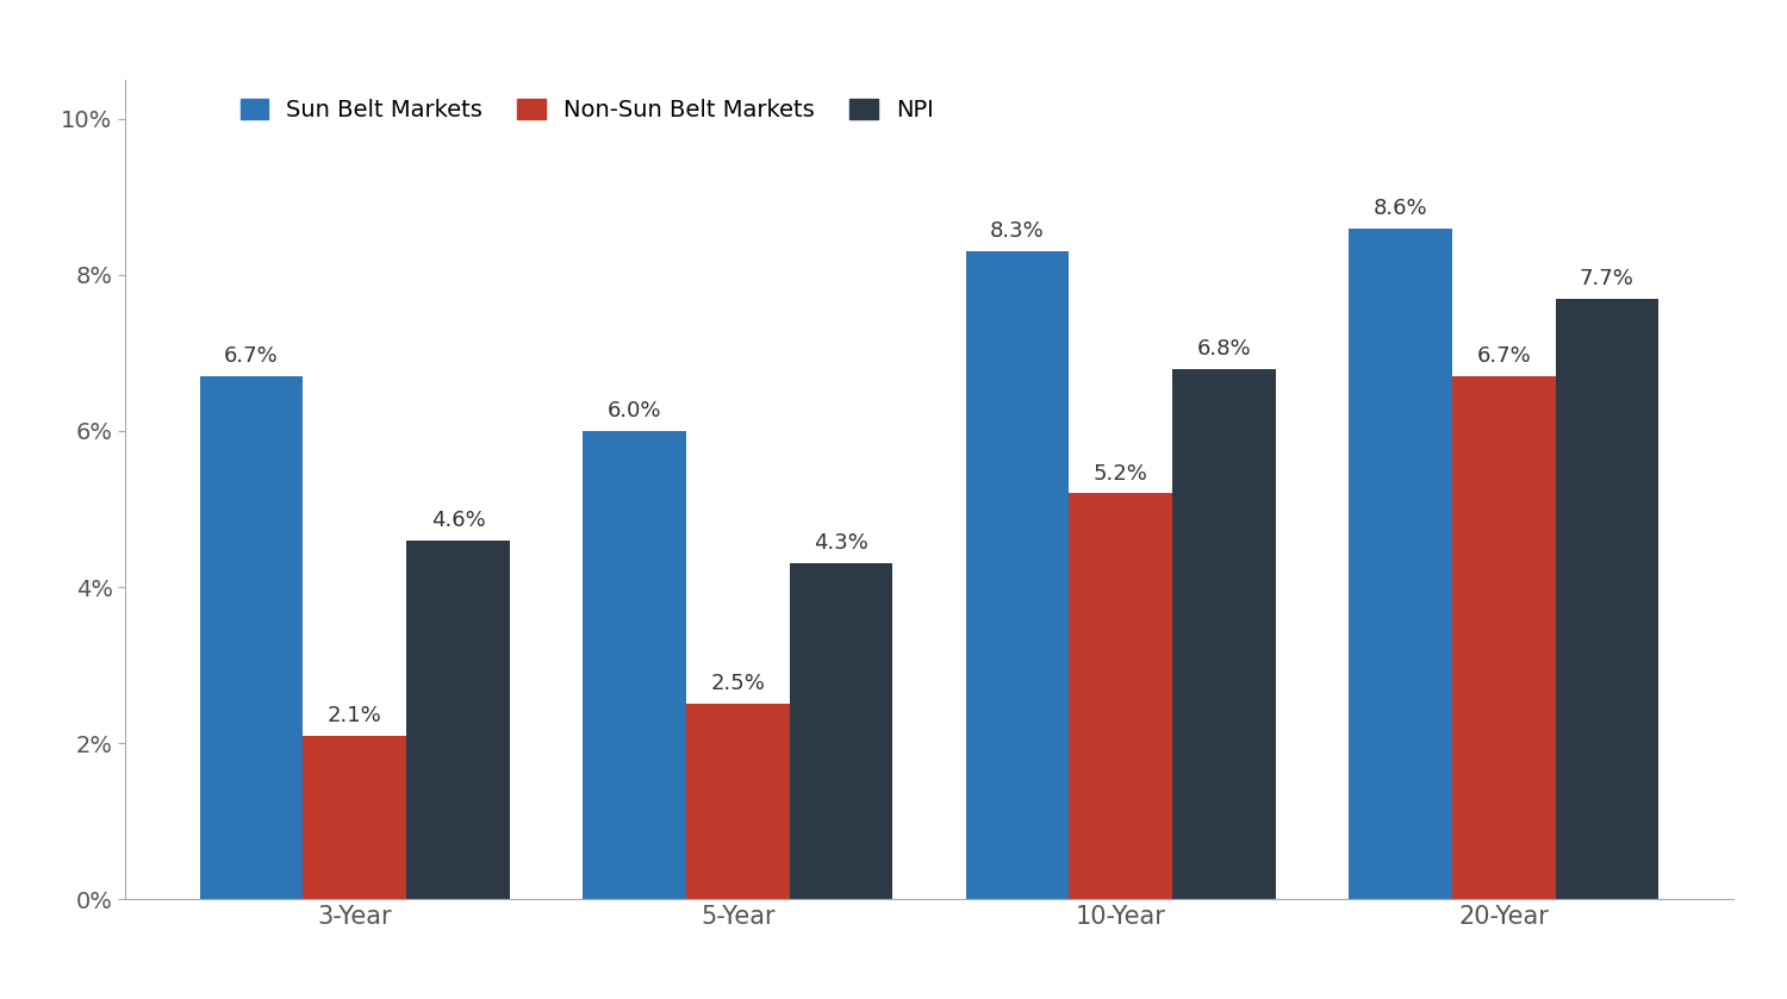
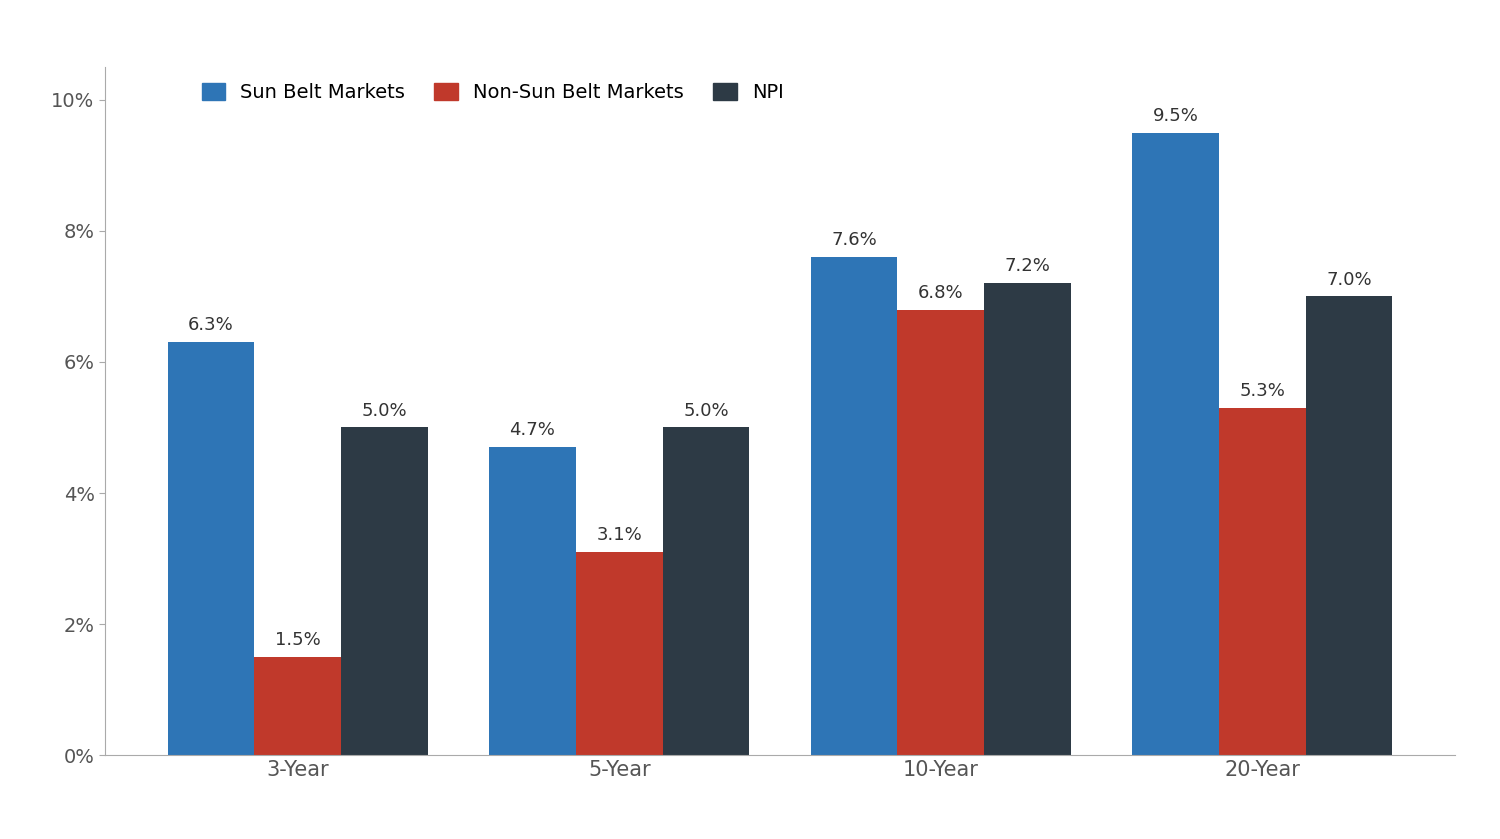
Sun Belt Markets/3-Year: 6.7% -> 6.3%
Non-Sun Belt Markets/3-Year: 2.1% -> 1.5%
NPI/3-Year: 4.6% -> 5.0%
Sun Belt Markets/5-Year: 6.0% -> 4.7%
Non-Sun Belt Markets/5-Year: 2.5% -> 3.1%
NPI/5-Year: 4.3% -> 5.0%
Sun Belt Markets/10-Year: 8.3% -> 7.6%
Non-Sun Belt Markets/10-Year: 5.2% -> 6.8%
NPI/10-Year: 6.8% -> 7.2%
Sun Belt Markets/20-Year: 8.6% -> 9.5%
Non-Sun Belt Markets/20-Year: 6.7% -> 5.3%
NPI/20-Year: 7.7% -> 7.0%
